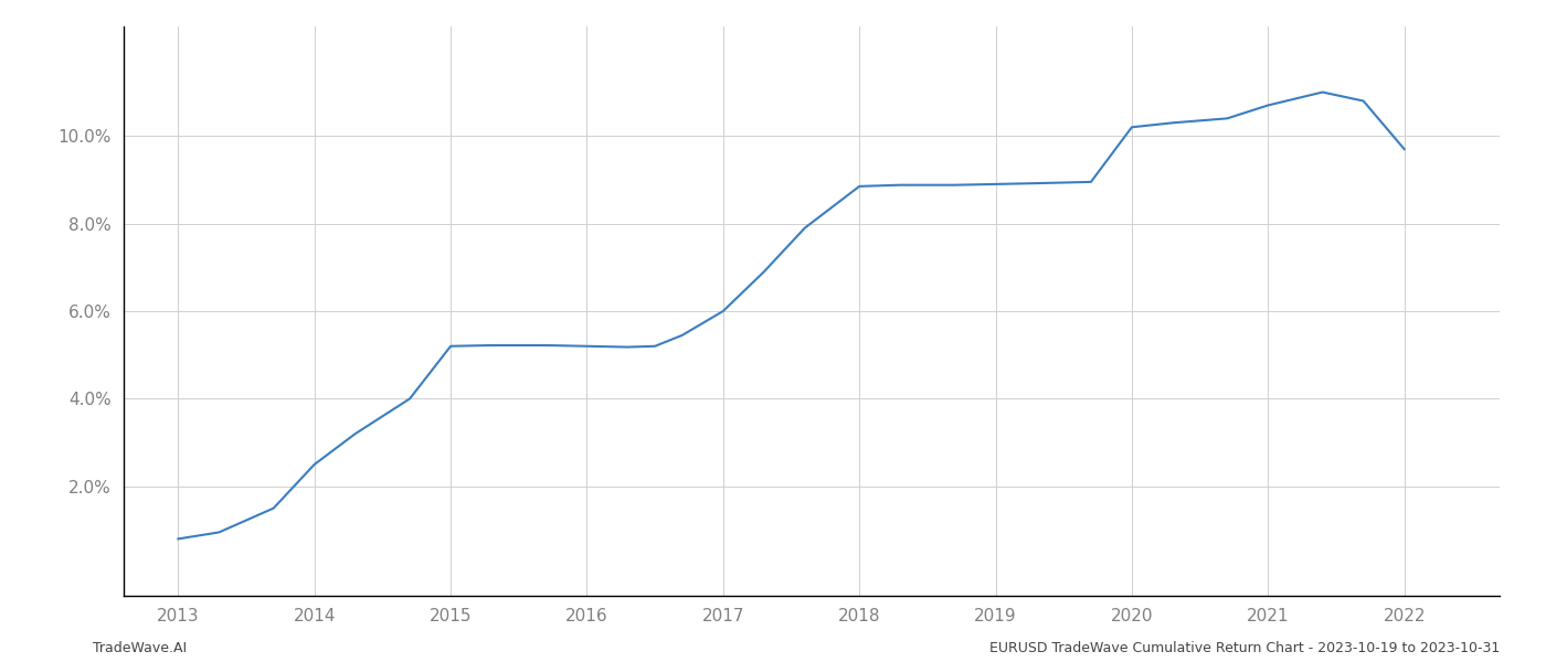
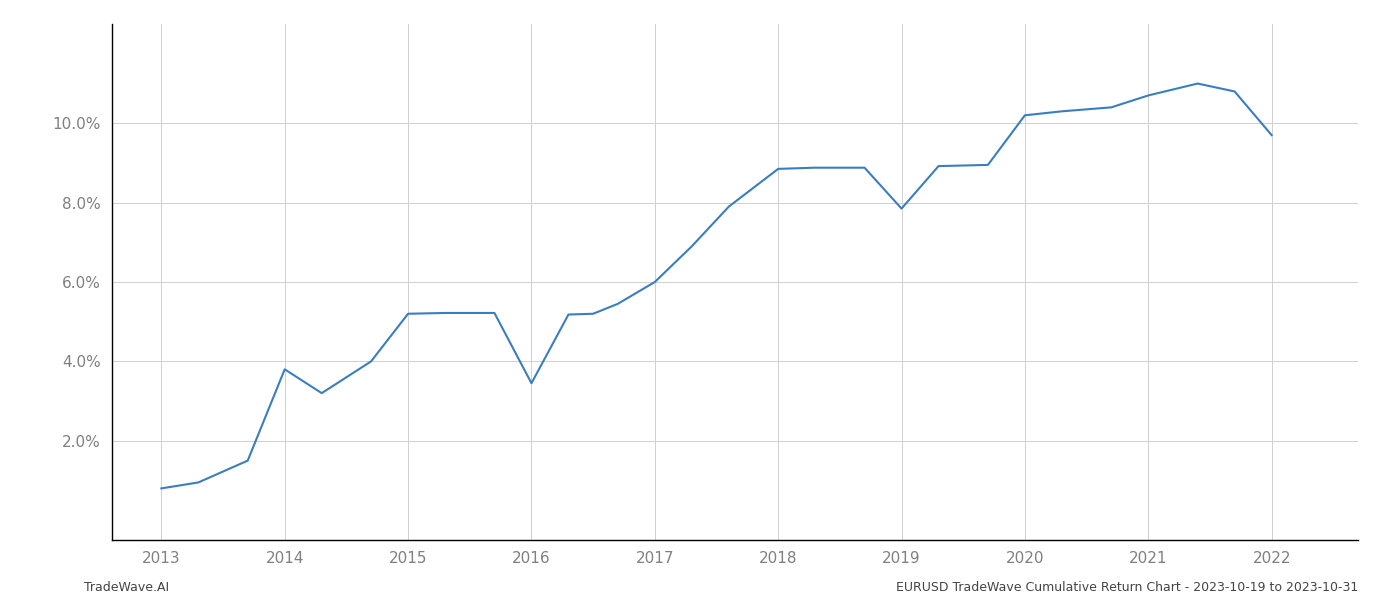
2014: 2.50% -> 3.80%
2016: 5.20% -> 3.45%
2019: 8.90% -> 7.85%
